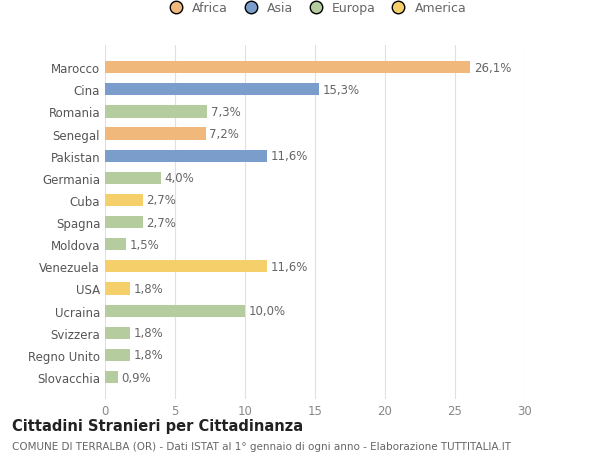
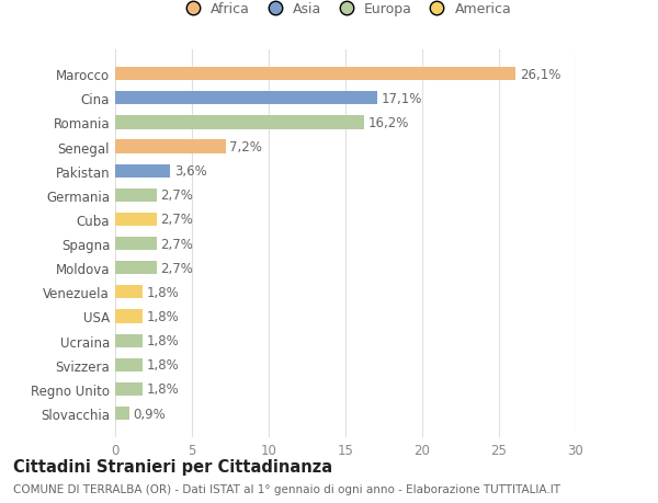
Cina: 15,3% -> 17,1%
Romania: 7,3% -> 16,2%
Pakistan: 11,6% -> 3,6%
Germania: 4,0% -> 2,7%
Moldova: 1,5% -> 2,7%
Venezuela: 11,6% -> 1,8%
Ucraina: 10,0% -> 1,8%
